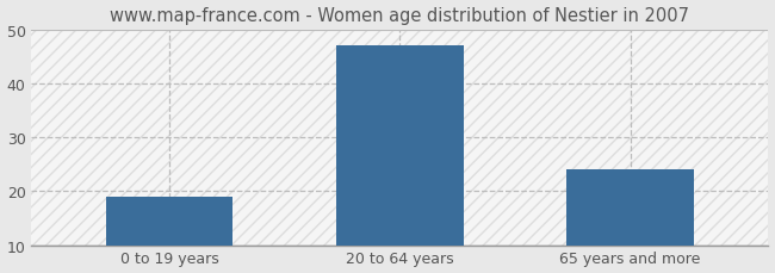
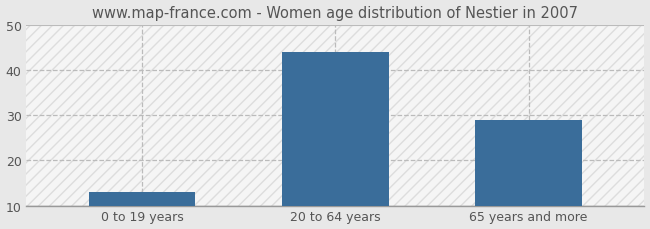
0 to 19 years: 19 -> 13
20 to 64 years: 47 -> 44
65 years and more: 24 -> 29
